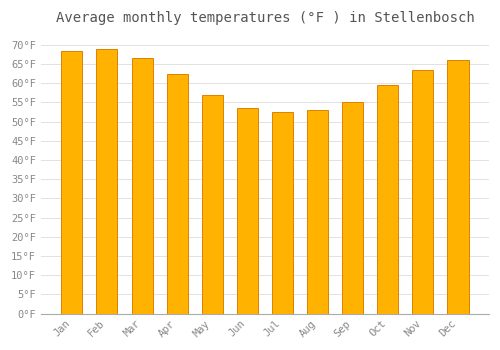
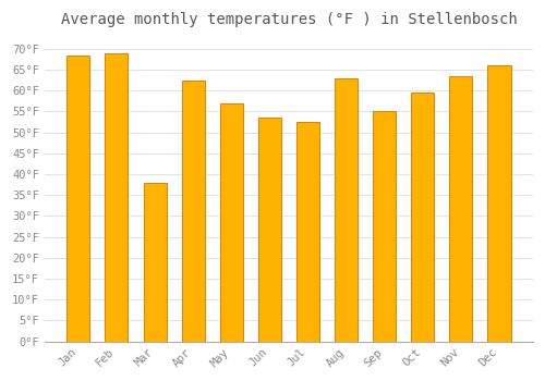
Mar: 66.5°F -> 38.0°F
Aug: 53.0°F -> 63.0°F
